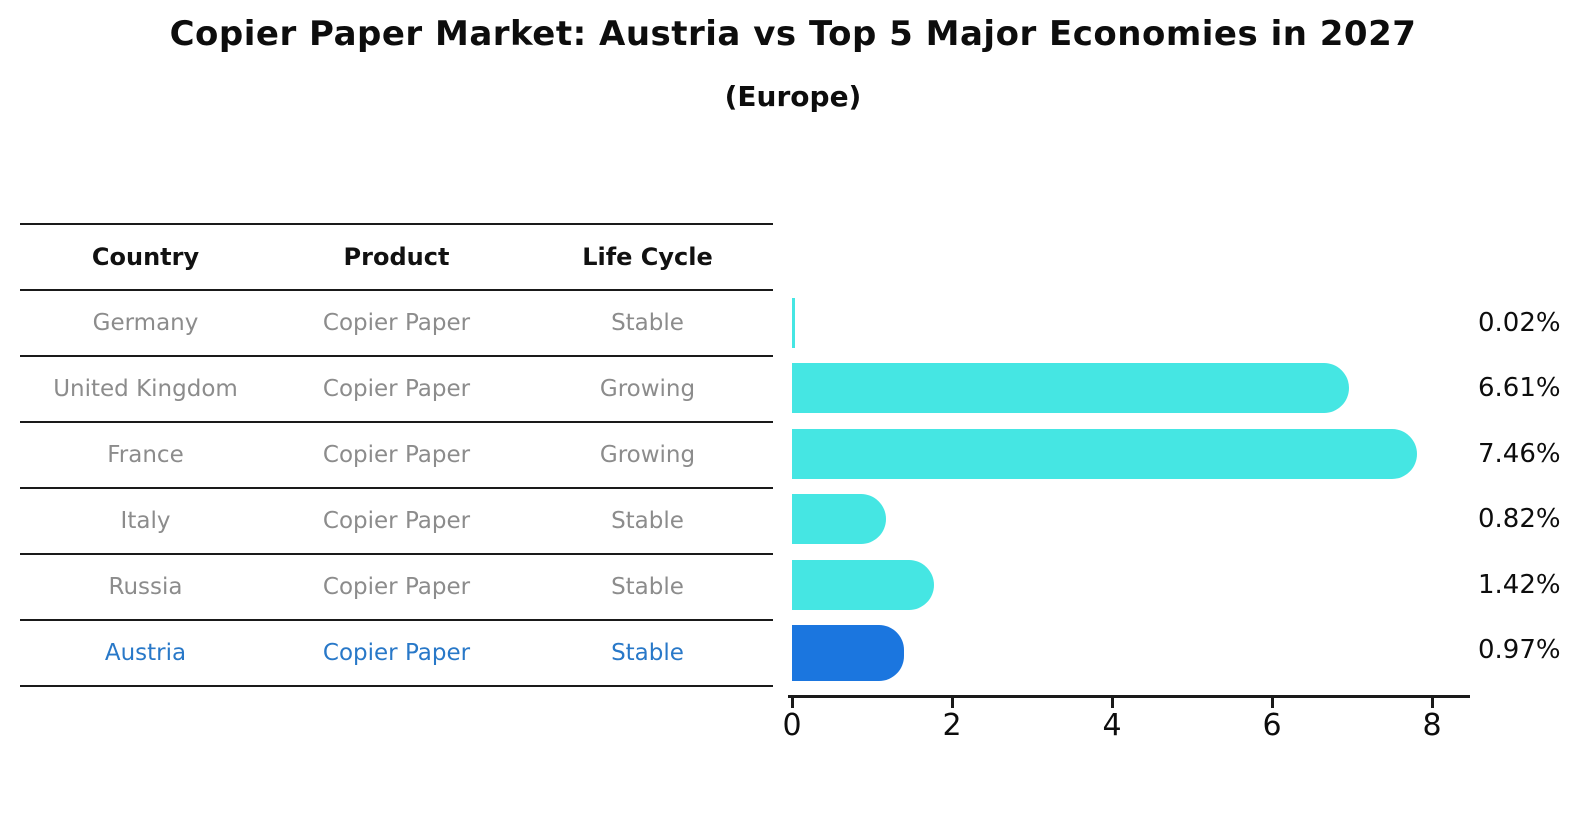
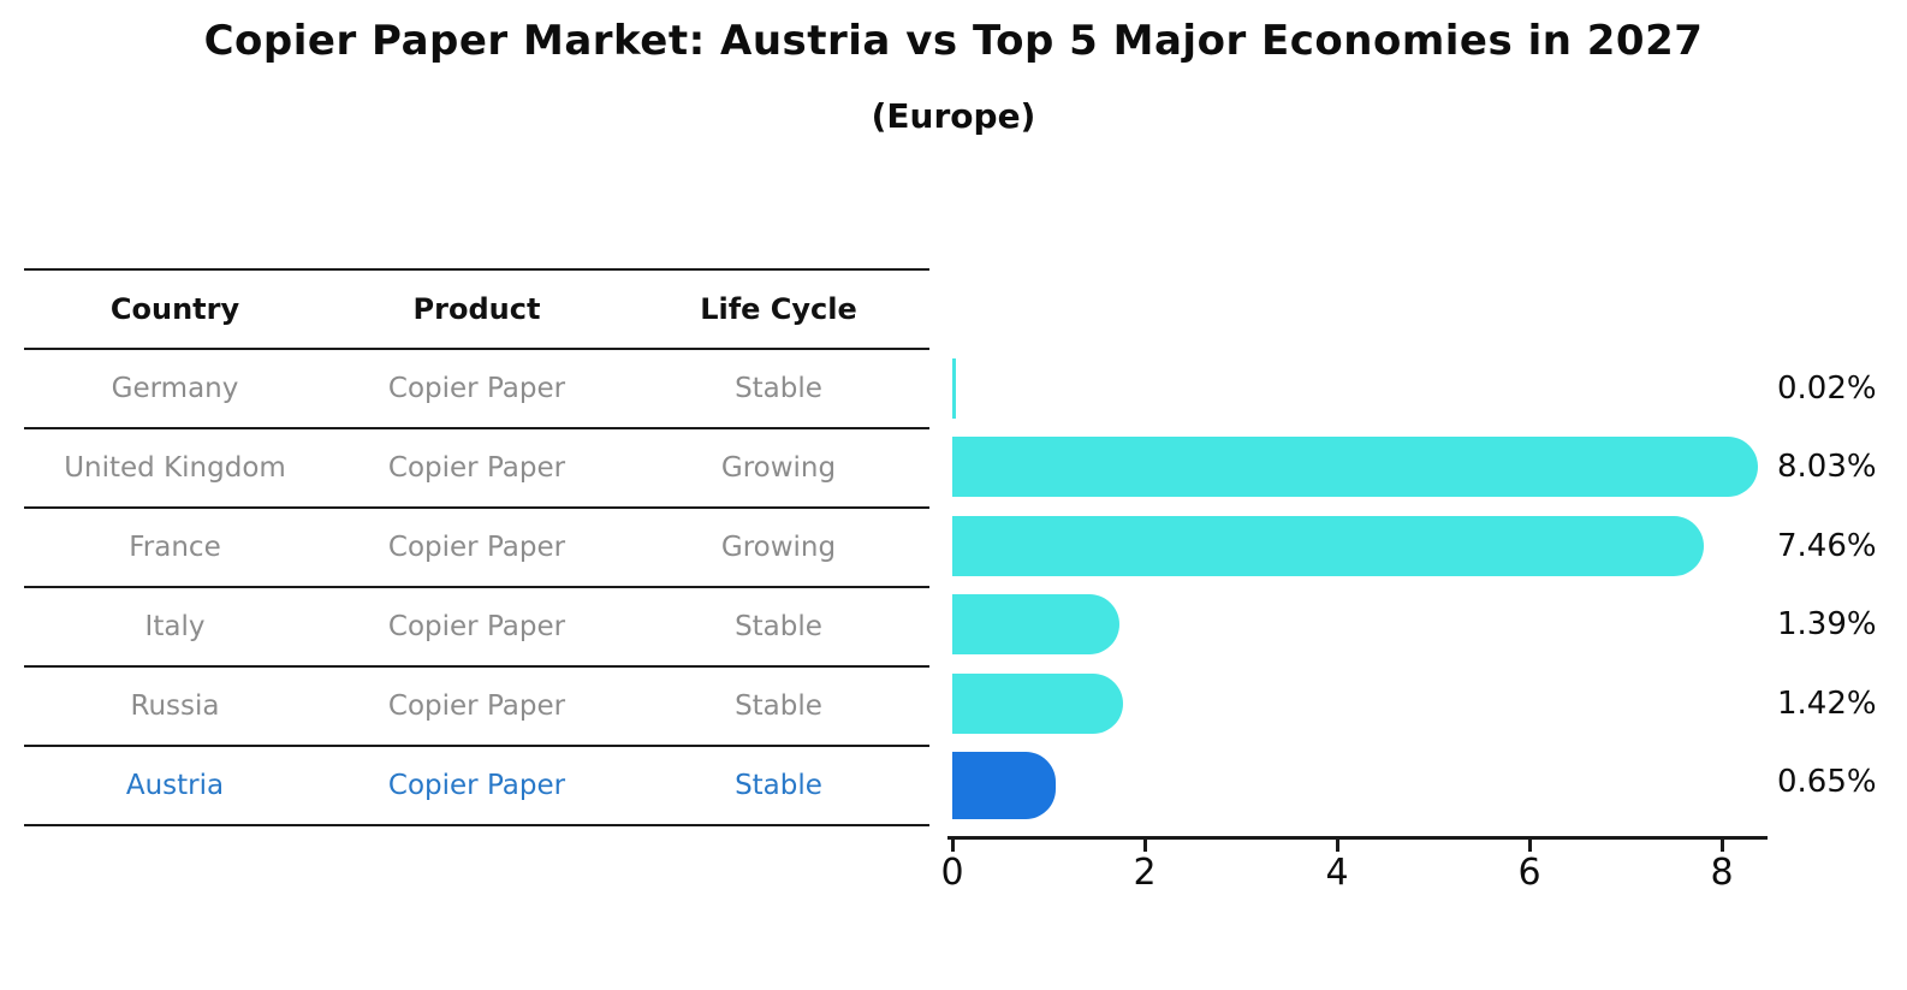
United Kingdom: 6.61% -> 8.03%
Italy: 0.82% -> 1.39%
Austria: 0.97% -> 0.65%
